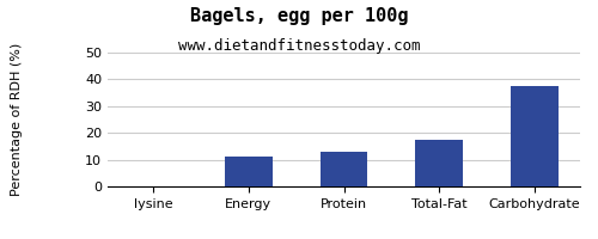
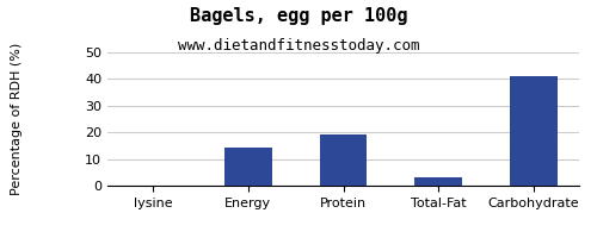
Energy: 11.0 -> 14.5
Protein: 13.0 -> 19.0
Total-Fat: 17.5 -> 3.2
Carbohydrate: 37.5 -> 41.0
